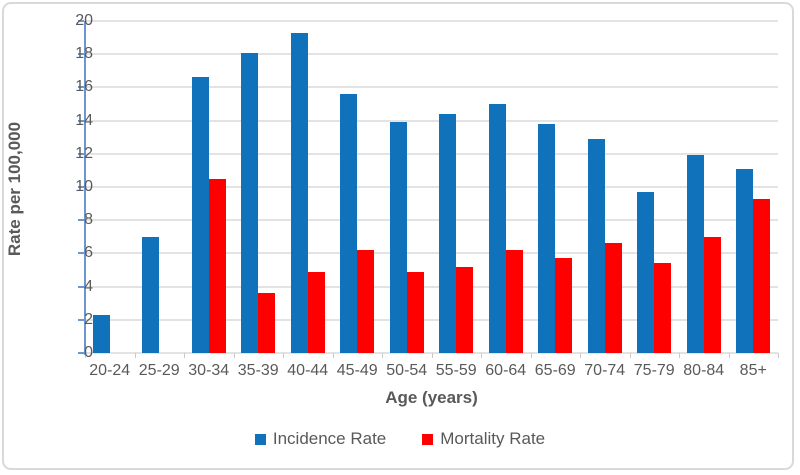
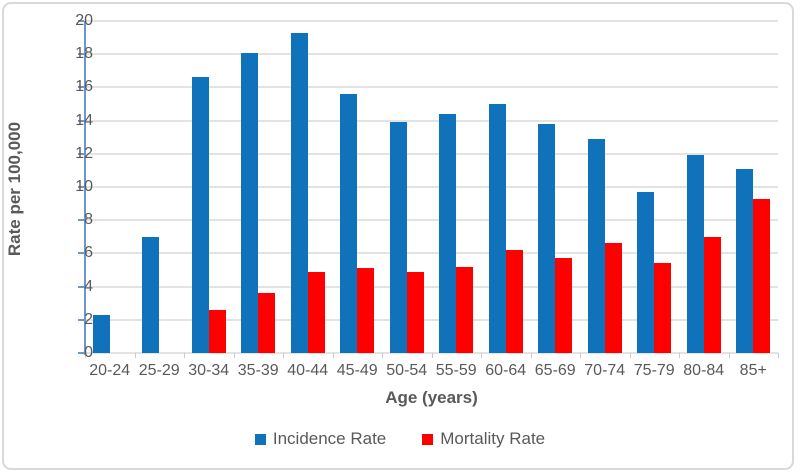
Mortality Rate/30-34: 10.5 -> 2.6
Mortality Rate/45-49: 6.2 -> 5.1
